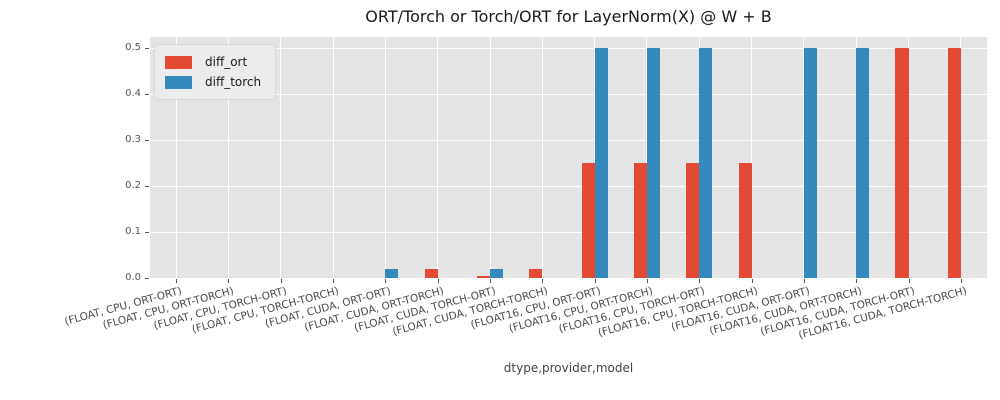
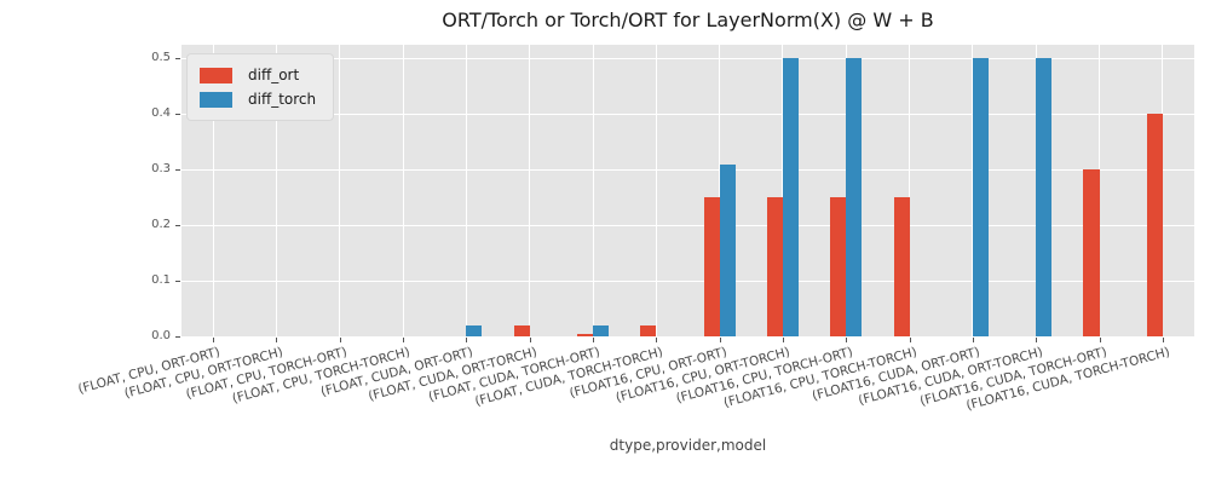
diff_torch/(FLOAT16, CPU, ORT-ORT): 0.50 -> 0.31
diff_ort/(FLOAT16, CUDA, TORCH-ORT): 0.50 -> 0.30
diff_ort/(FLOAT16, CUDA, TORCH-TORCH): 0.50 -> 0.40
